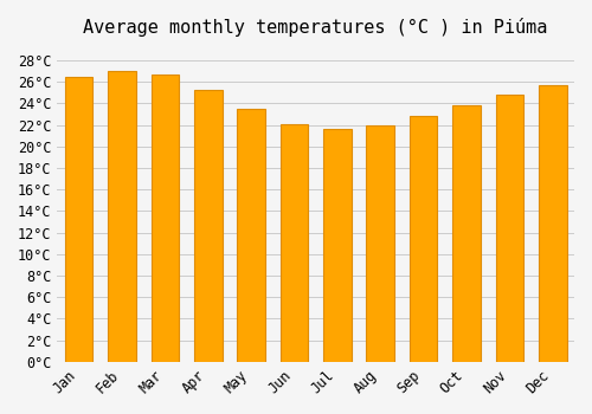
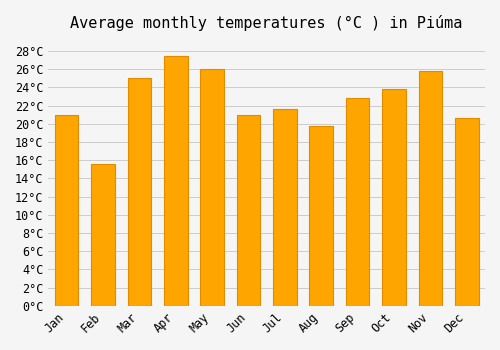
Jan: 26.5°C -> 21.0°C
Feb: 27.0°C -> 15.6°C
Mar: 26.7°C -> 25.0°C
Apr: 25.2°C -> 27.4°C
May: 23.5°C -> 26.0°C
Jun: 22.1°C -> 21.0°C
Aug: 22.0°C -> 19.8°C
Nov: 24.8°C -> 25.8°C
Dec: 25.7°C -> 20.6°C
